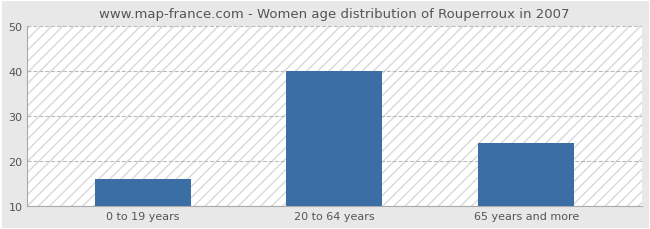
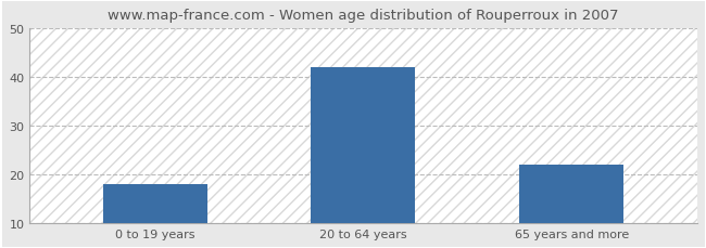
0 to 19 years: 16 -> 18
20 to 64 years: 40 -> 42
65 years and more: 24 -> 22
